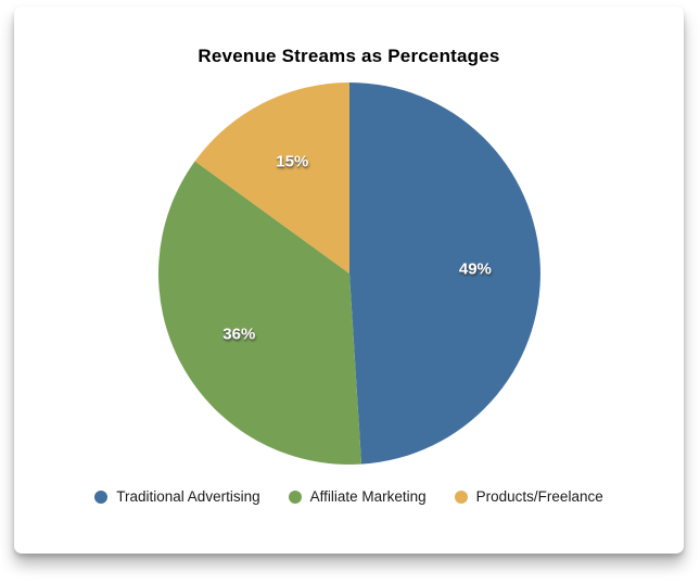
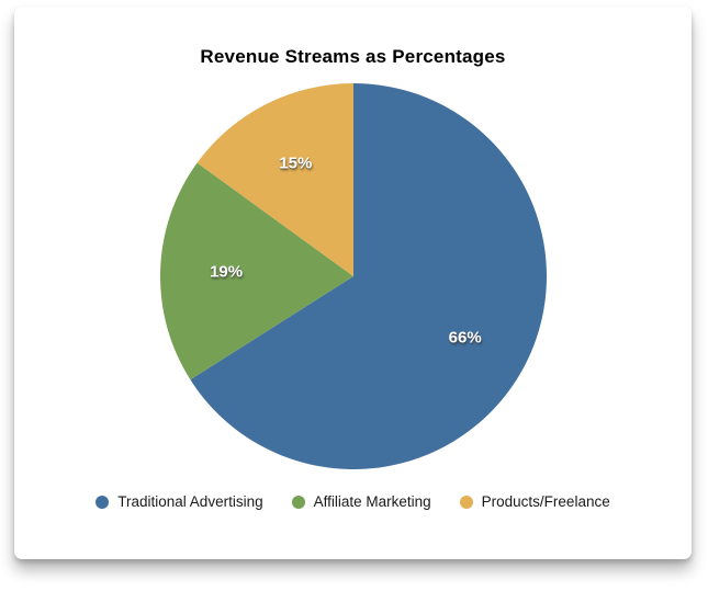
Traditional Advertising: 49% -> 66%
Affiliate Marketing: 36% -> 19%
